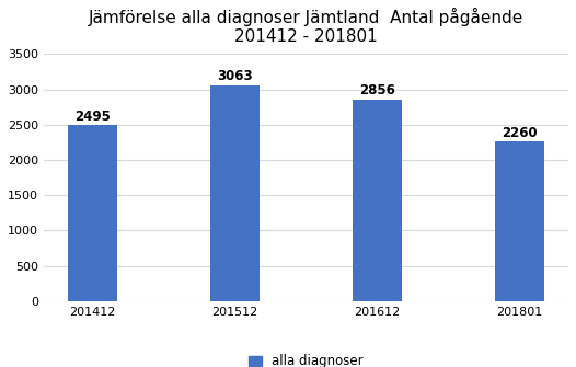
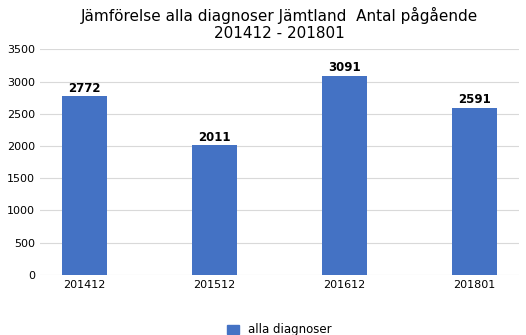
201412: 2495 -> 2772
201512: 3063 -> 2011
201612: 2856 -> 3091
201801: 2260 -> 2591
